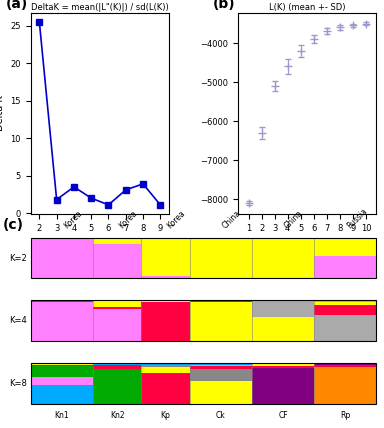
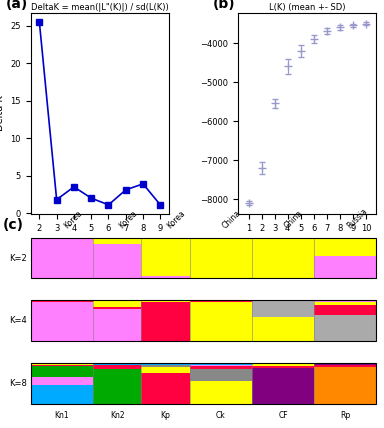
L(K) (mean +- SD)/2: -6300 -> -7200
L(K) (mean +- SD)/3: -5100 -> -5550
